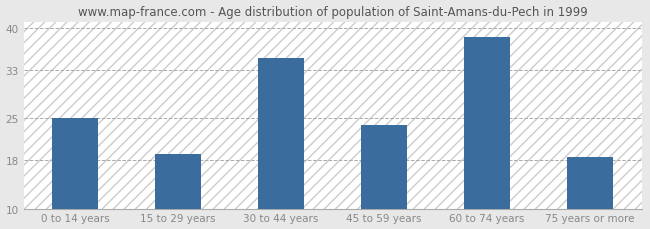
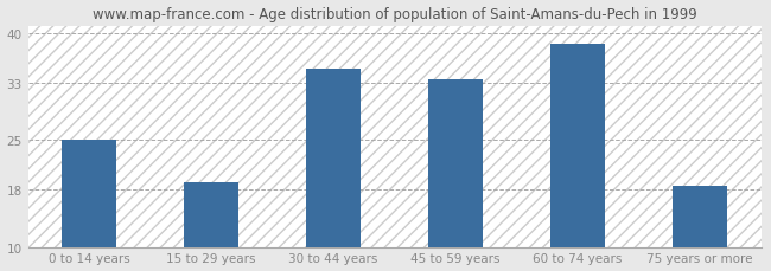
45 to 59 years: 23.8 -> 33.5
